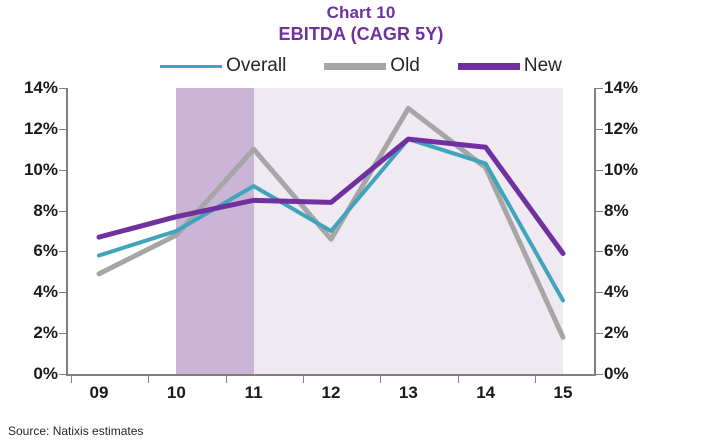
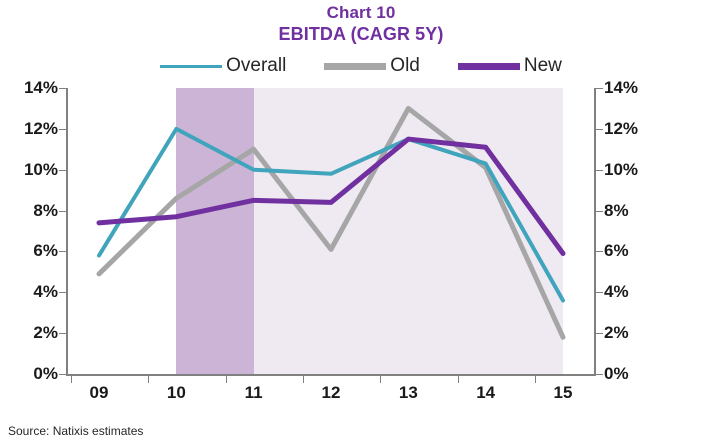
New/09: 6.7% -> 7.4%
Overall/10: 7.0% -> 12.0%
Old/10: 6.8% -> 8.6%
Overall/11: 9.2% -> 10.0%
Overall/12: 7.0% -> 9.8%
Old/12: 6.6% -> 6.1%
